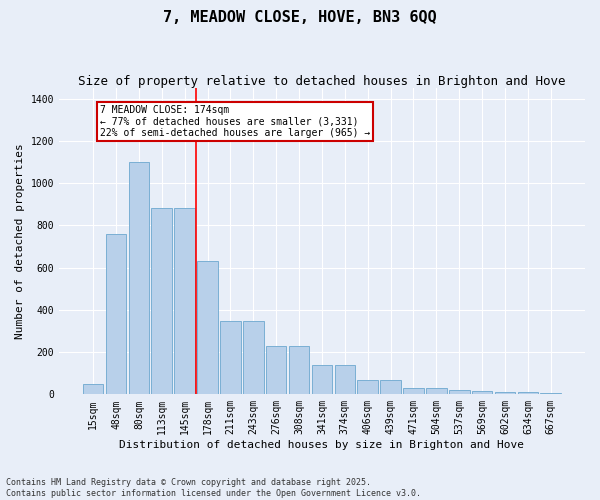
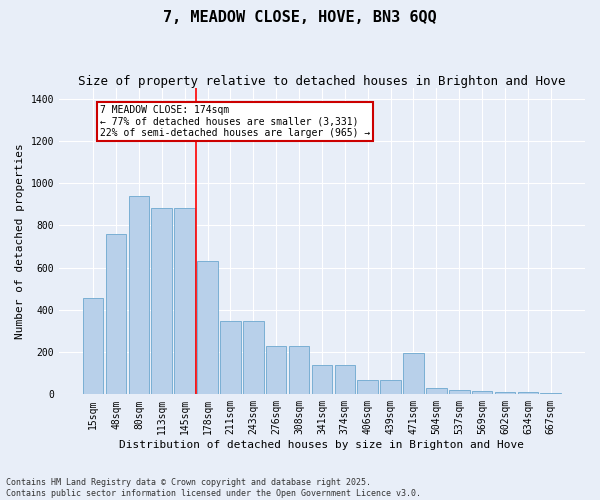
15sqm: 50 -> 455
80sqm: 1100 -> 940
471sqm: 32 -> 195
